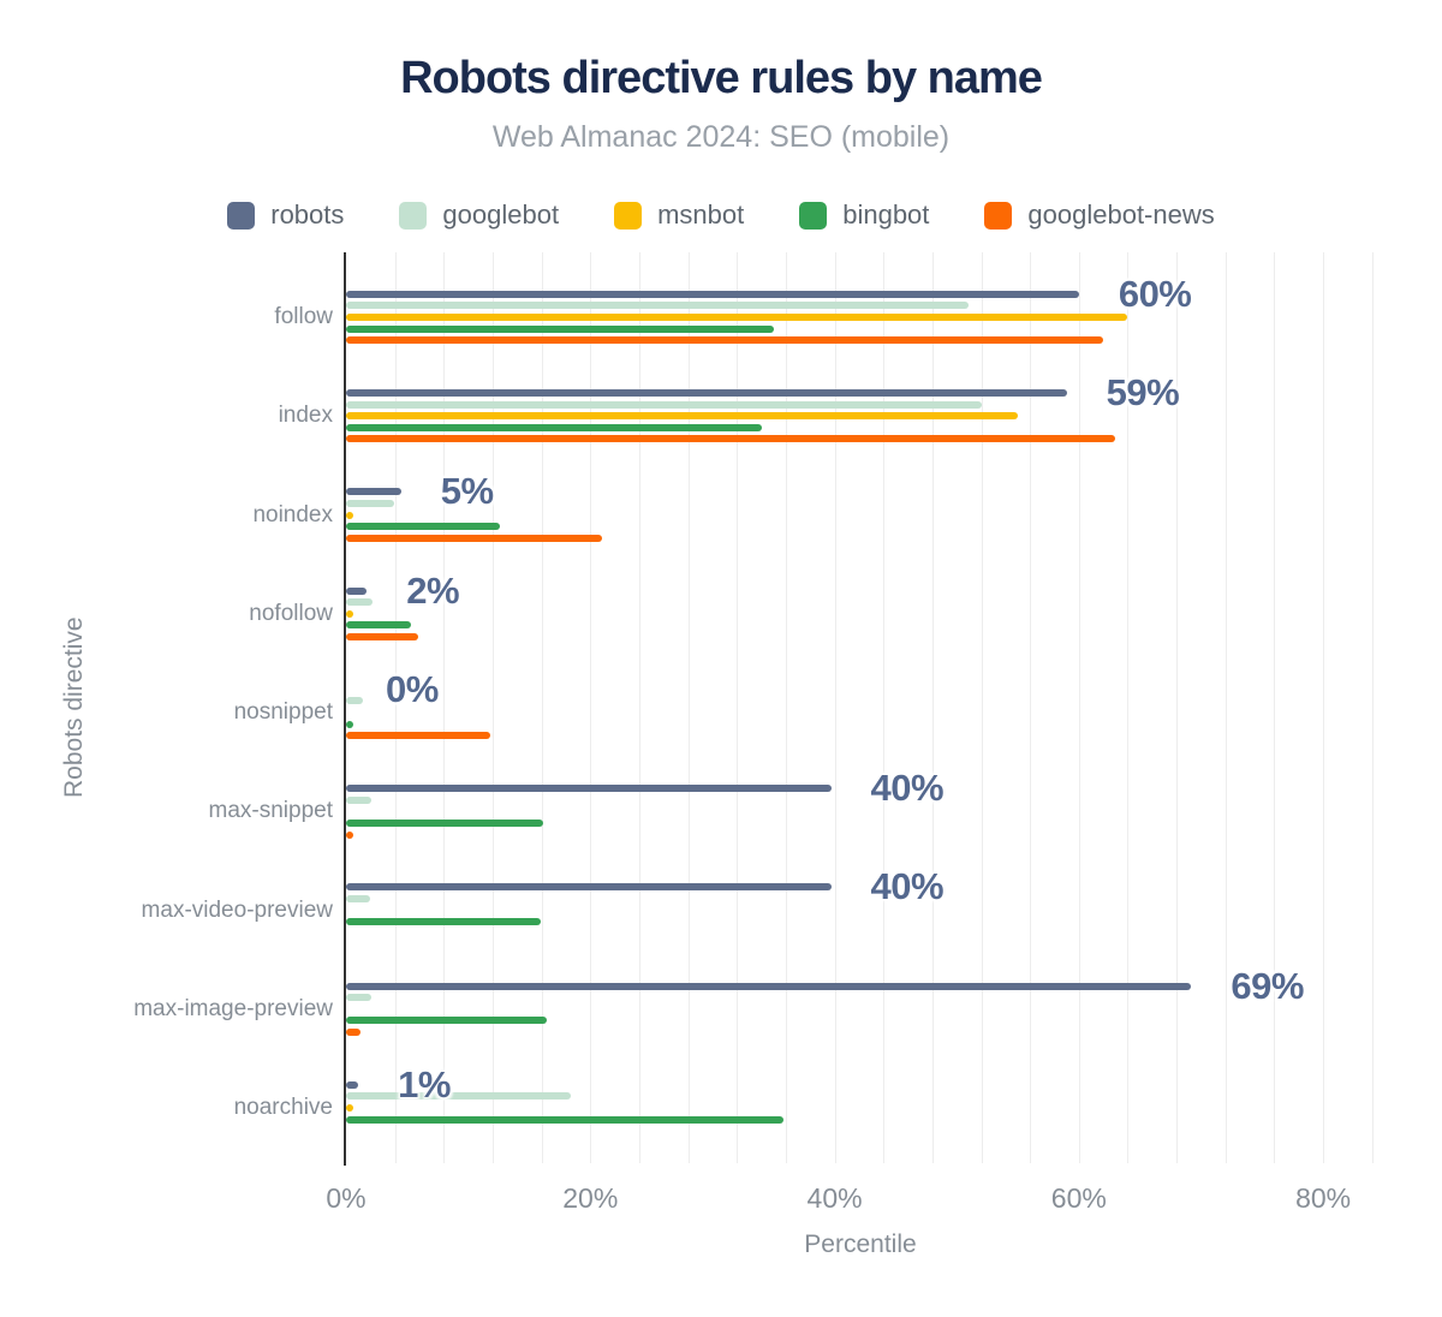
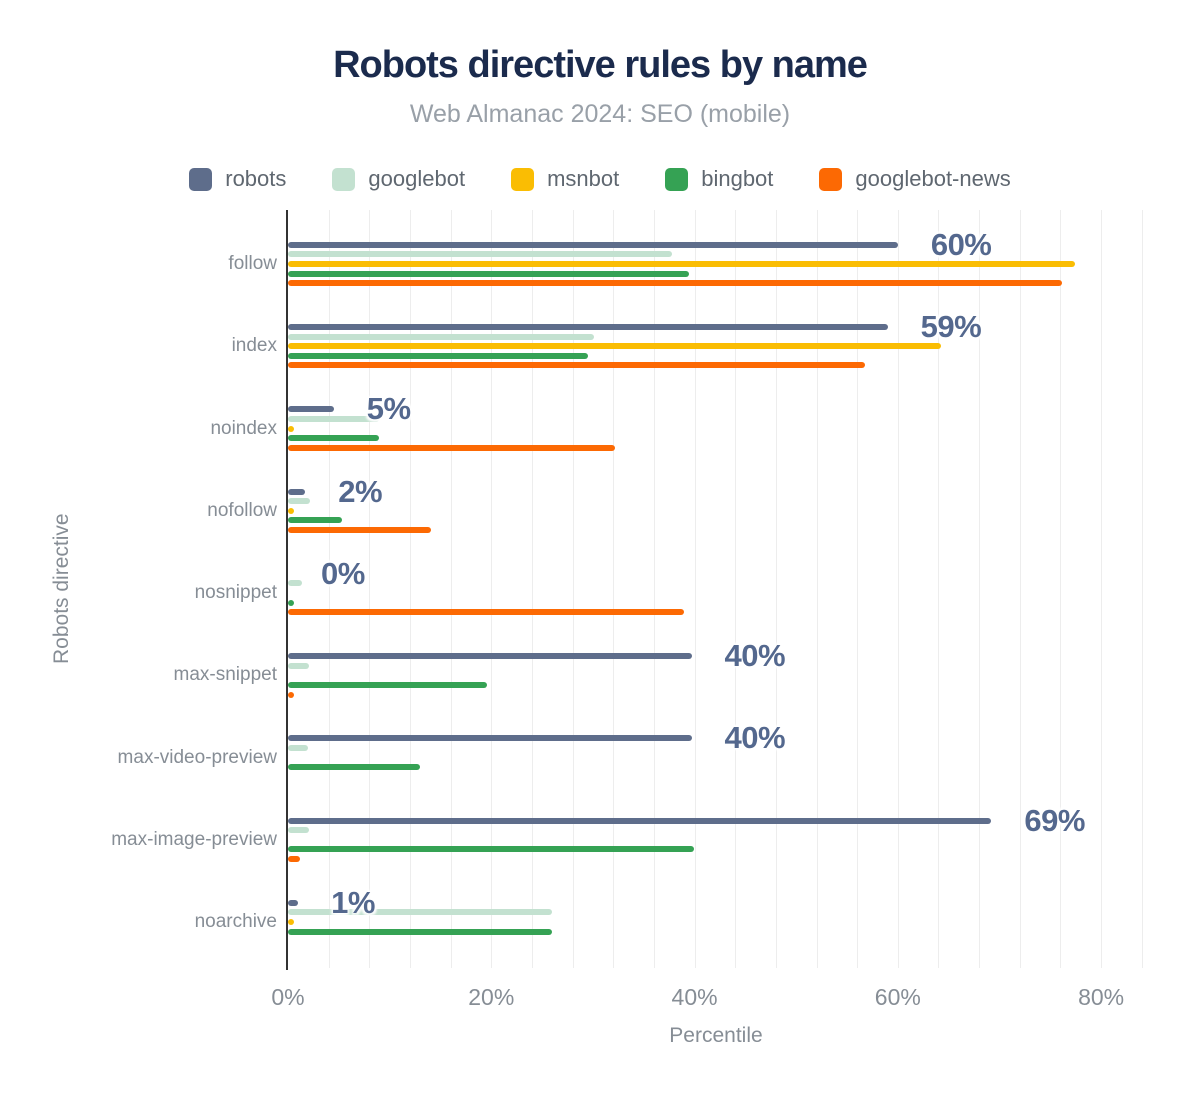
googlebot/follow: 51.0% -> 37.8%
msnbot/follow: 64.0% -> 77.4%
bingbot/follow: 35.0% -> 39.5%
googlebot-news/follow: 62.0% -> 76.2%
googlebot/index: 52.0% -> 30.1%
msnbot/index: 55.0% -> 64.2%
bingbot/index: 34.0% -> 29.5%
googlebot-news/index: 63.0% -> 56.8%
googlebot/noindex: 3.9% -> 9.0%
bingbot/noindex: 12.6% -> 9.0%
googlebot-news/noindex: 21.0% -> 32.2%
googlebot-news/nofollow: 5.9% -> 14.1%
googlebot-news/nosnippet: 11.8% -> 39.0%
bingbot/max-snippet: 16.1% -> 19.6%
bingbot/max-video-preview: 15.9% -> 13.0%
bingbot/max-image-preview: 16.4% -> 39.9%
googlebot/noarchive: 18.4% -> 26.0%
bingbot/noarchive: 35.8% -> 26.0%
